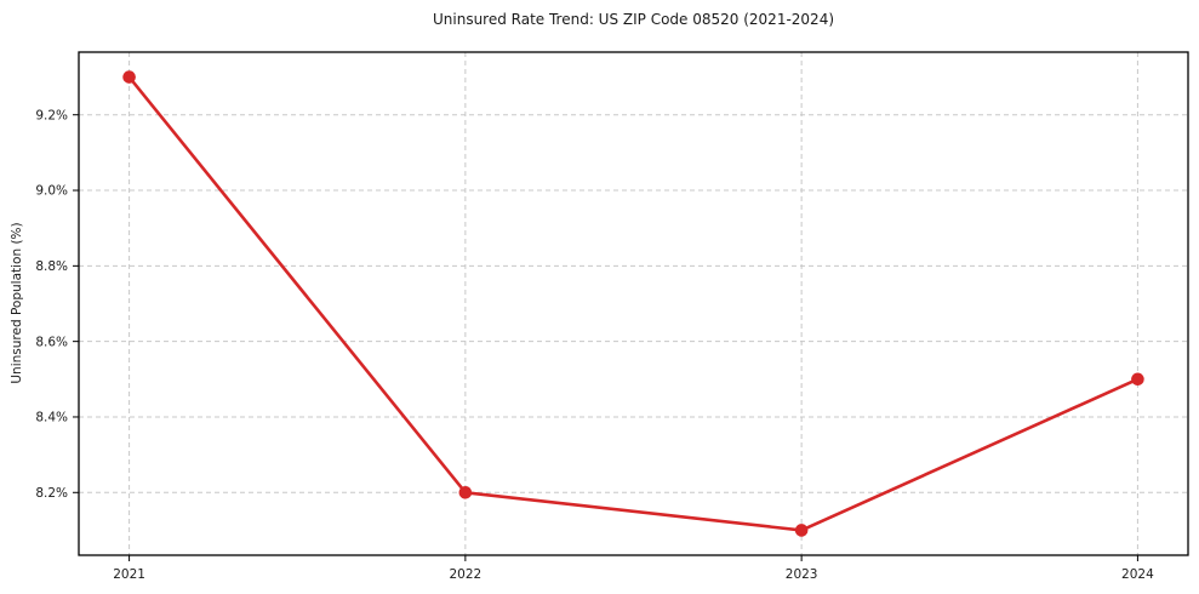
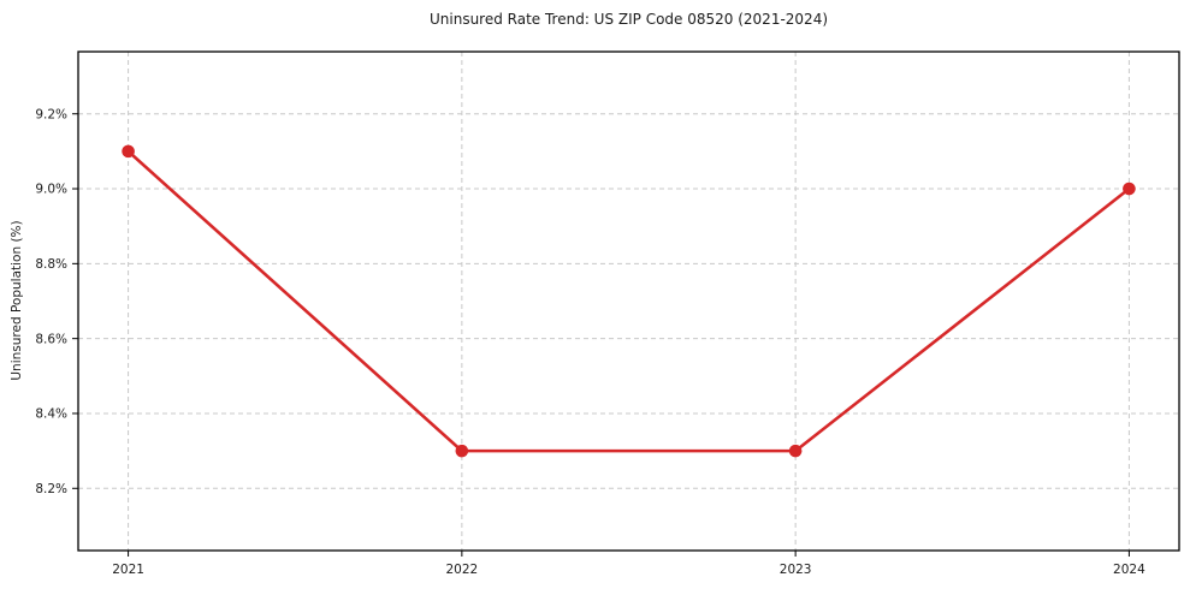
2021: 9.3% -> 9.1%
2022: 8.2% -> 8.3%
2023: 8.1% -> 8.3%
2024: 8.5% -> 9.0%
